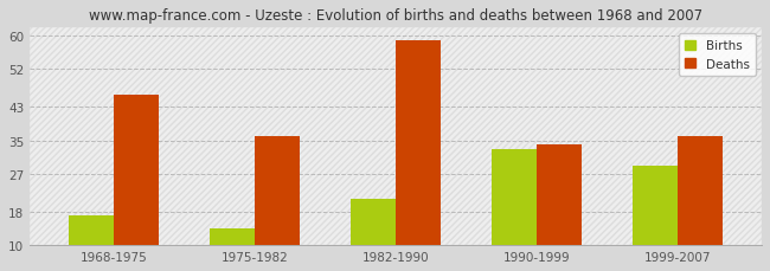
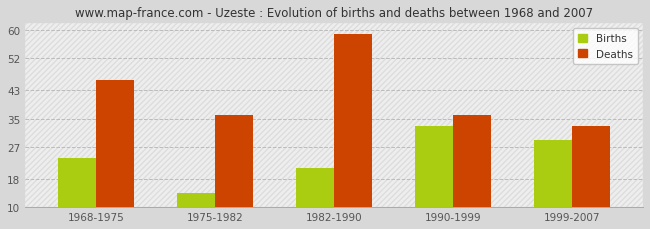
Births/1968-1975: 17 -> 24
Deaths/1990-1999: 34 -> 36
Deaths/1999-2007: 36 -> 33
